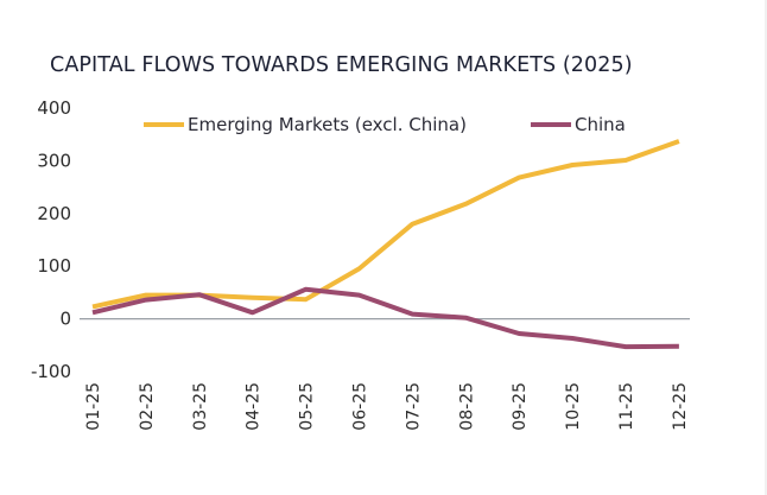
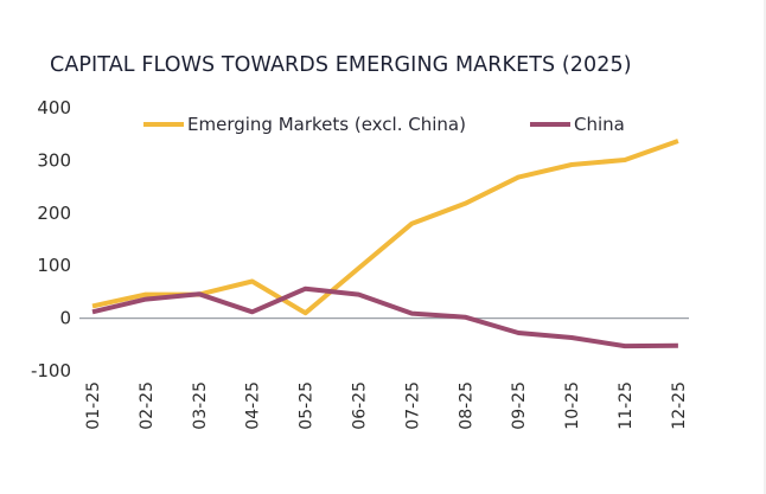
Emerging Markets (excl. China)/04-25: 40 -> 70
Emerging Markets (excl. China)/05-25: 40 -> 10
